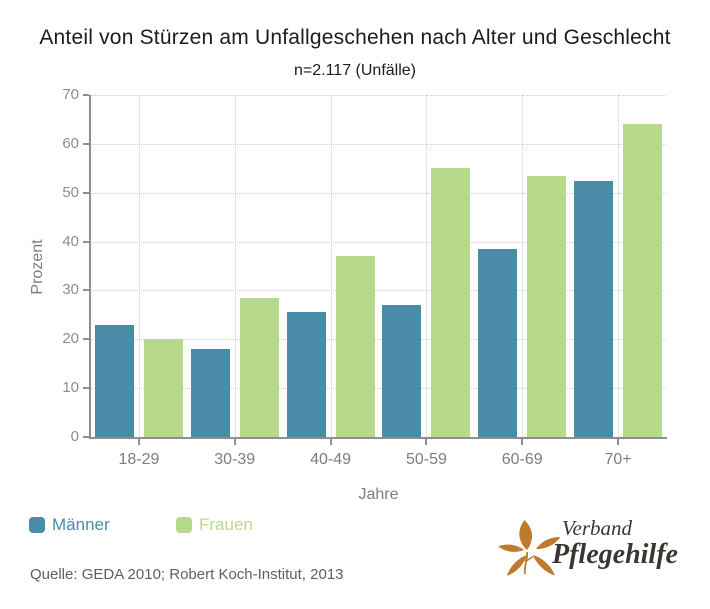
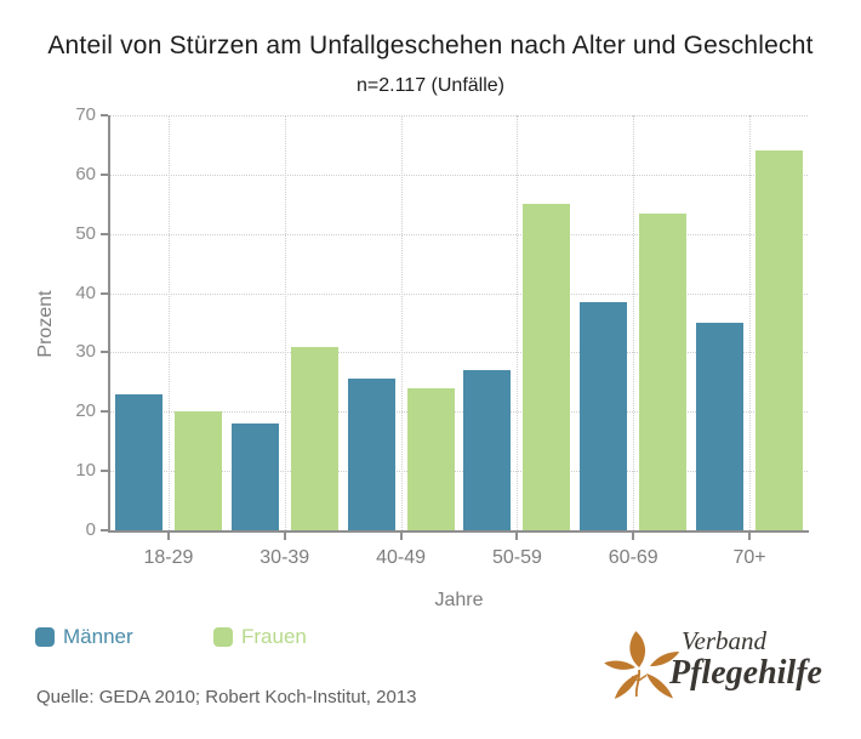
Frauen/30-39: 28 -> 31
Frauen/40-49: 37 -> 24
Männer/70+: 52 -> 35
